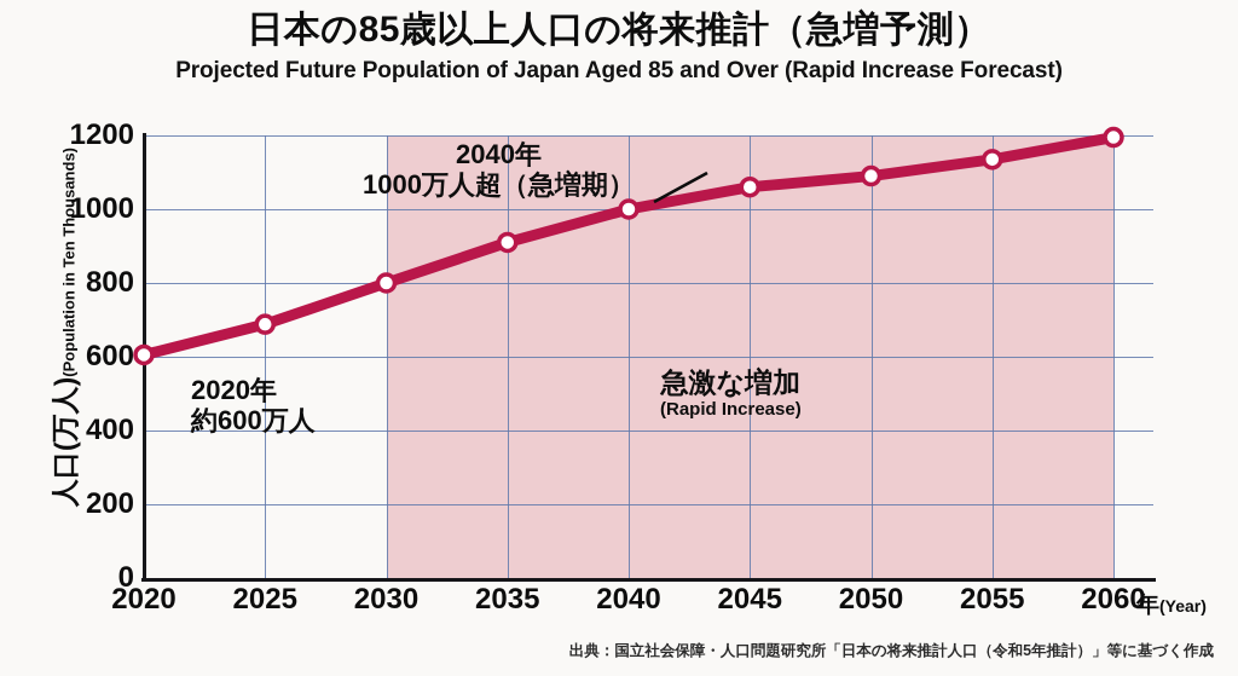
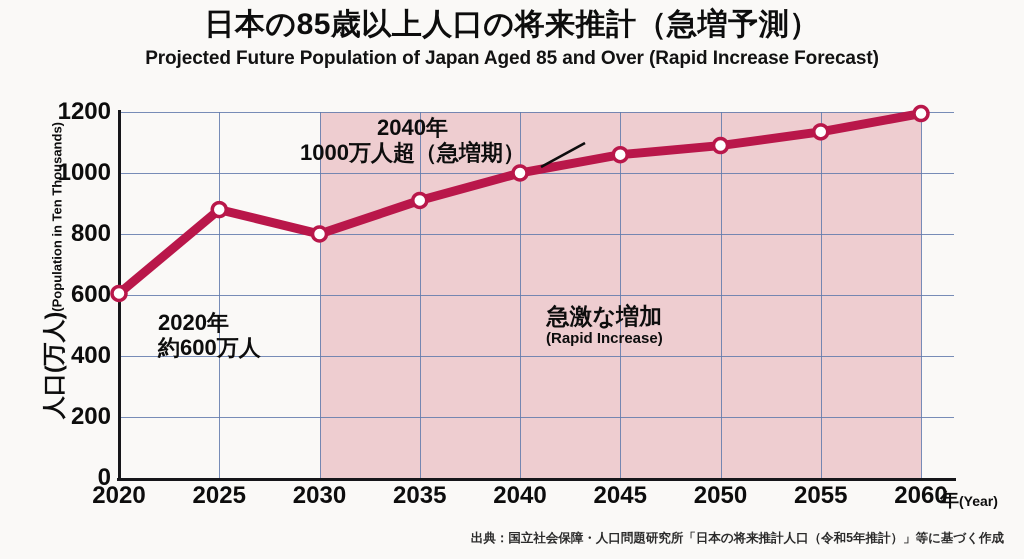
2025: 690 -> 880
